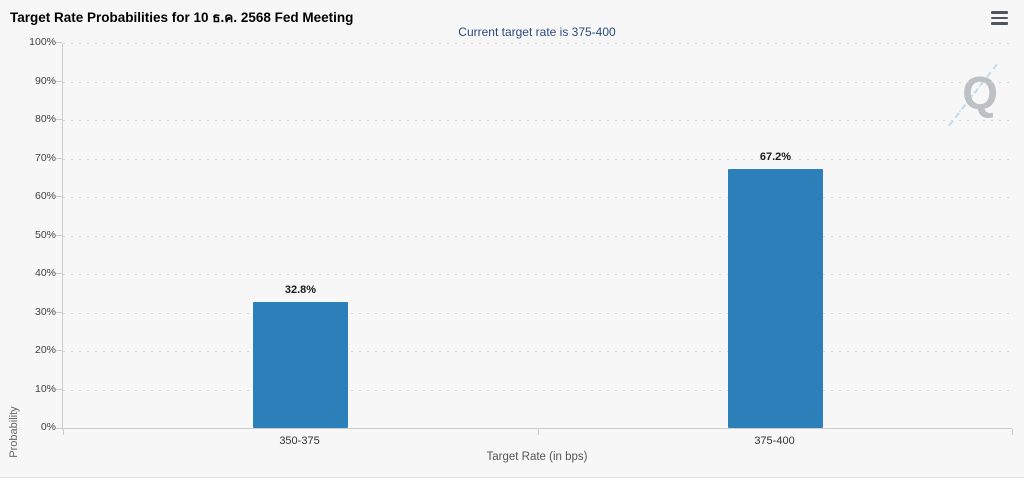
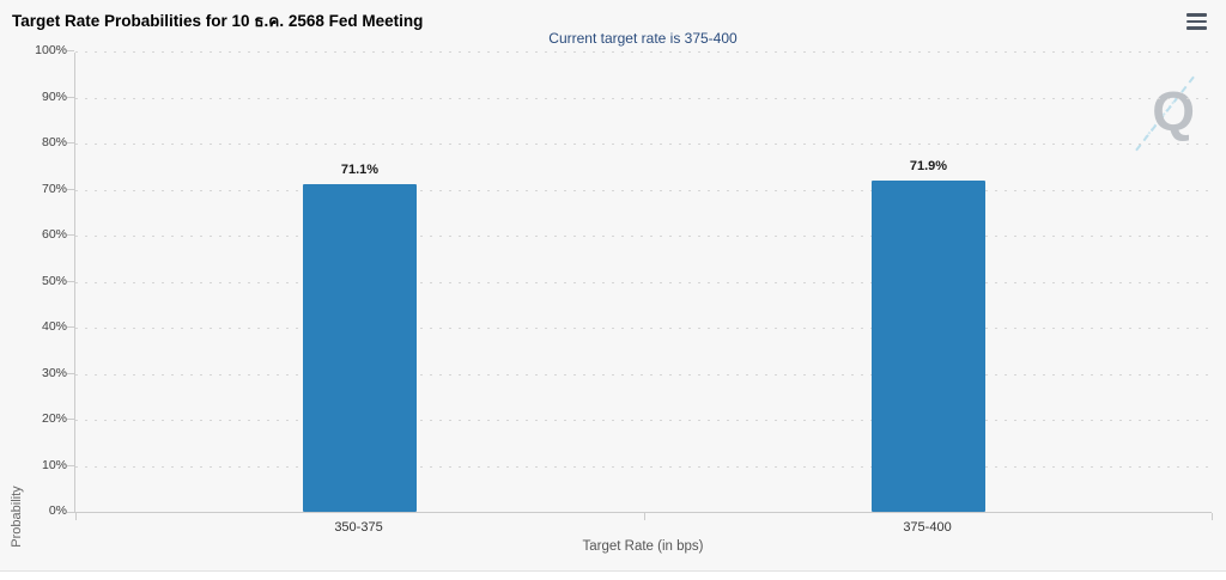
350-375: 32.8% -> 71.1%
375-400: 67.2% -> 71.9%
